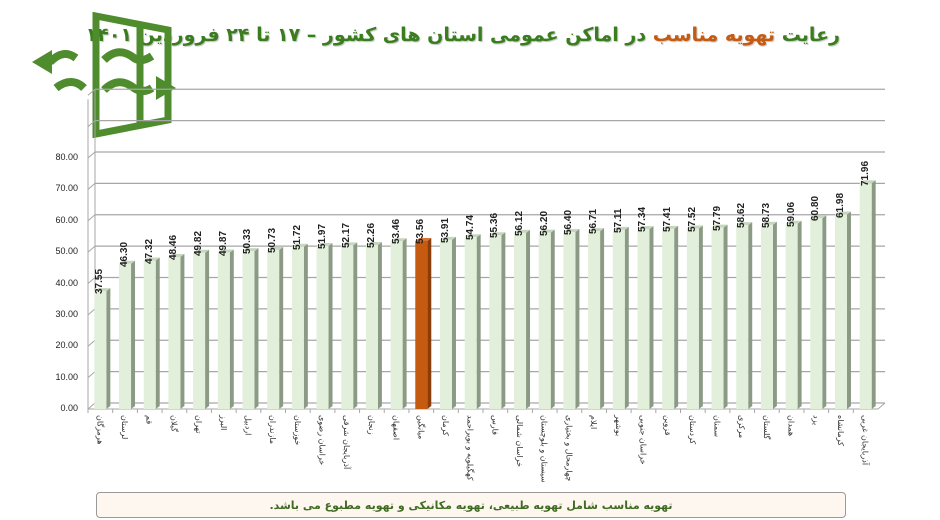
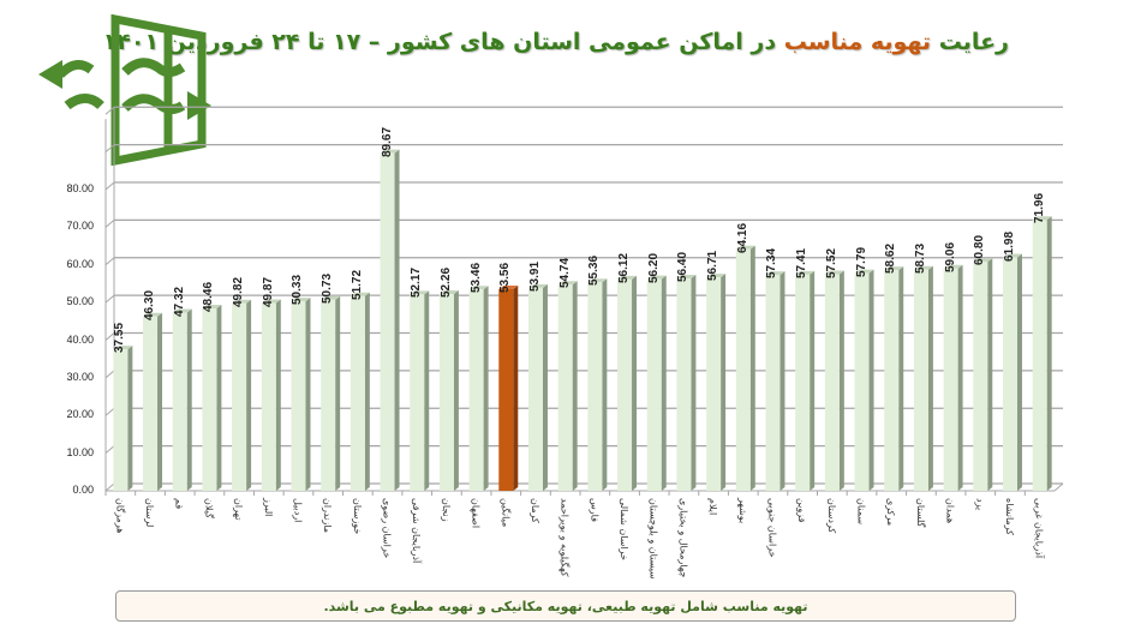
خراسان رضوی: 51.97 -> 89.67
بوشهر: 57.11 -> 64.16
